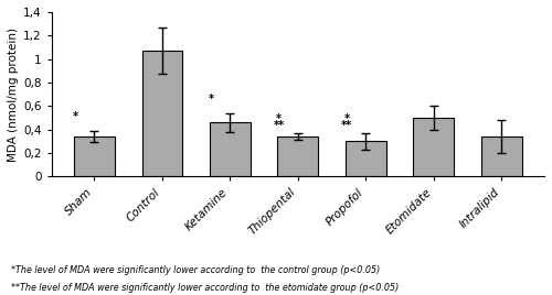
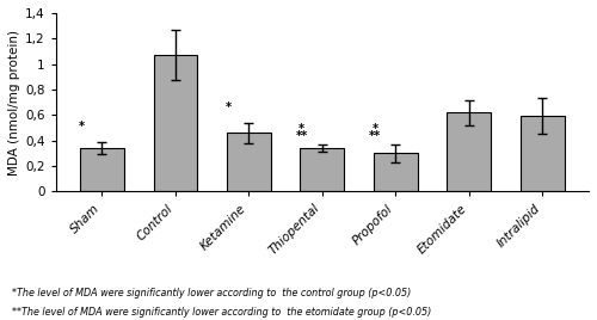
Etomidate: 0,50 -> 0,62
Intralipid: 0,34 -> 0,59
